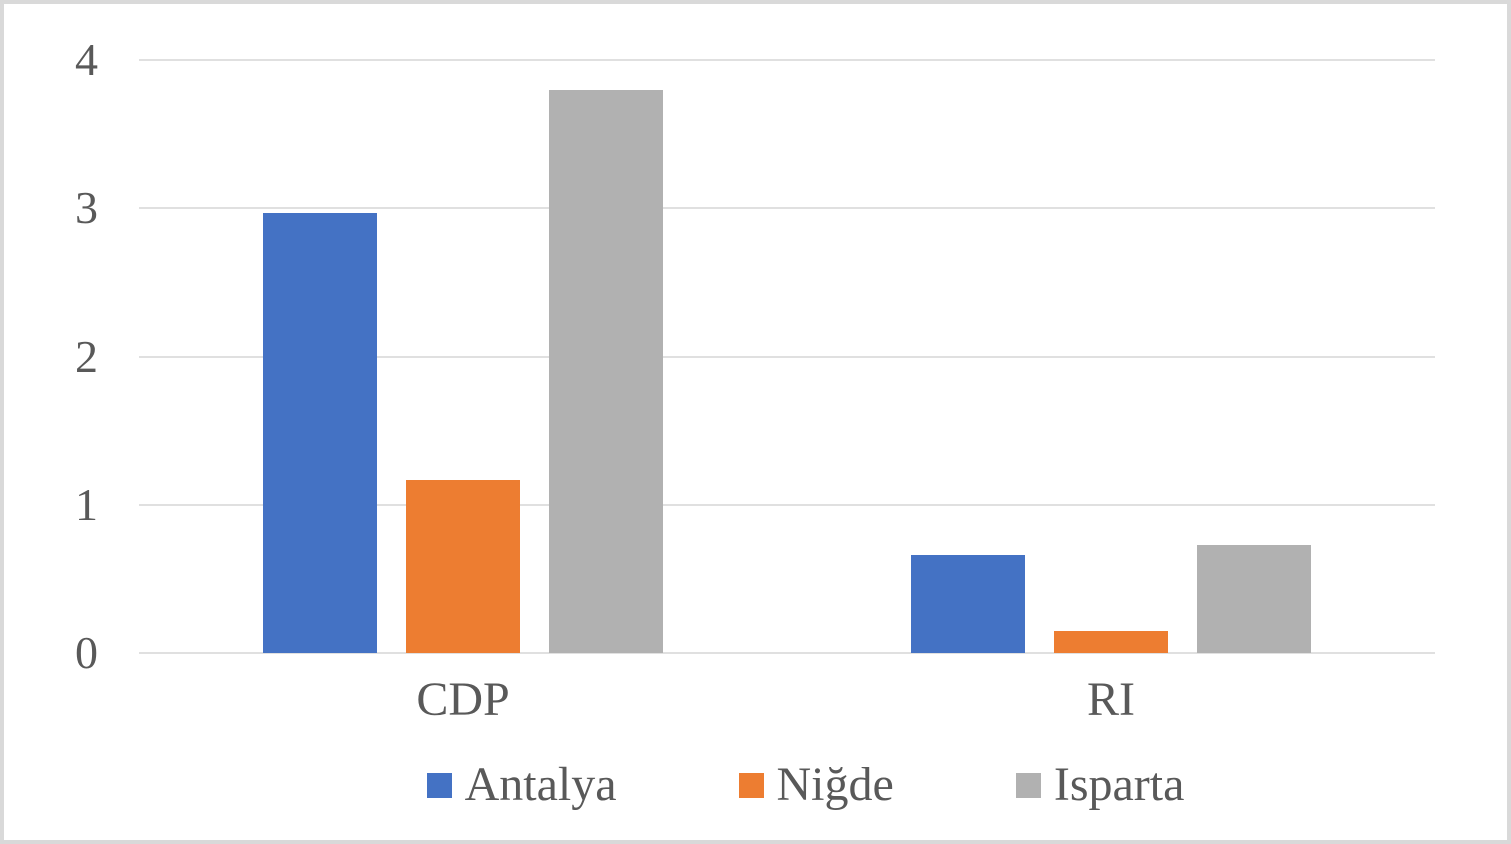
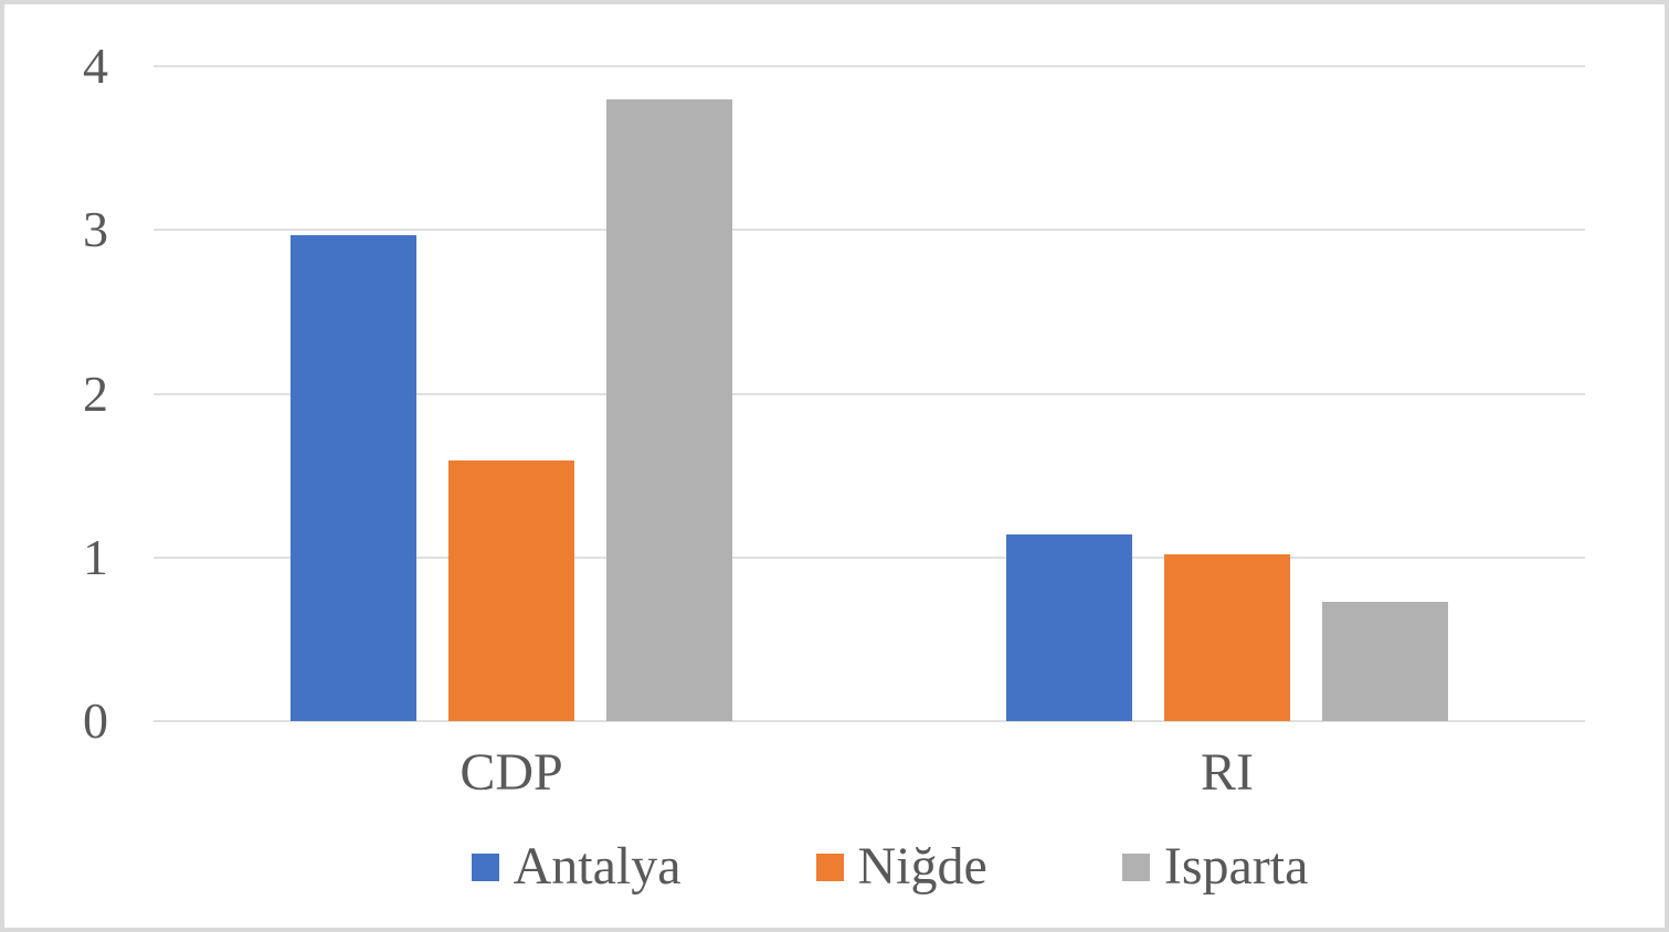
Niğde/CDP: 1.17 -> 1.59
Antalya/RI: 0.66 -> 1.14
Niğde/RI: 0.15 -> 1.02
